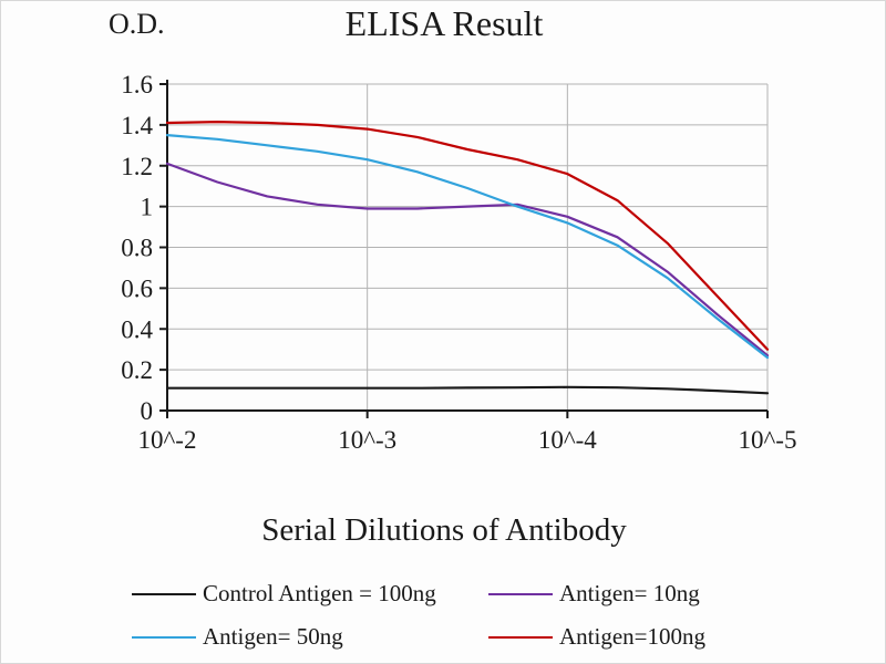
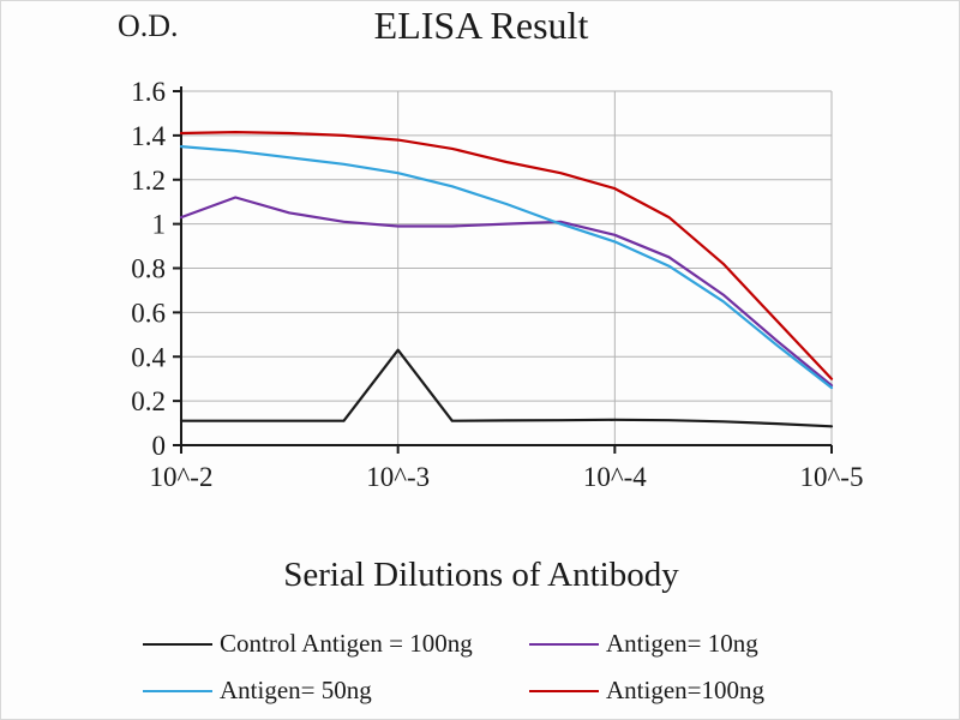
Antigen= 10ng/0: 1.21 -> 1.03
Control Antigen = 100ng/1: 0.11 -> 0.43
